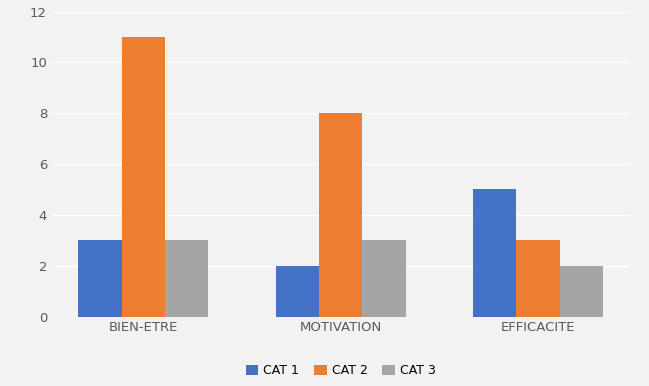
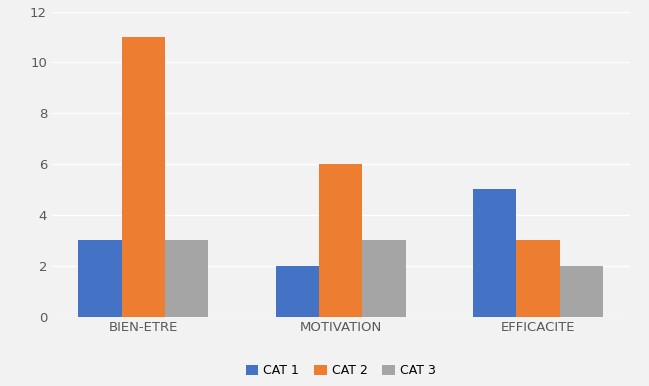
CAT 2/MOTIVATION: 8 -> 6
